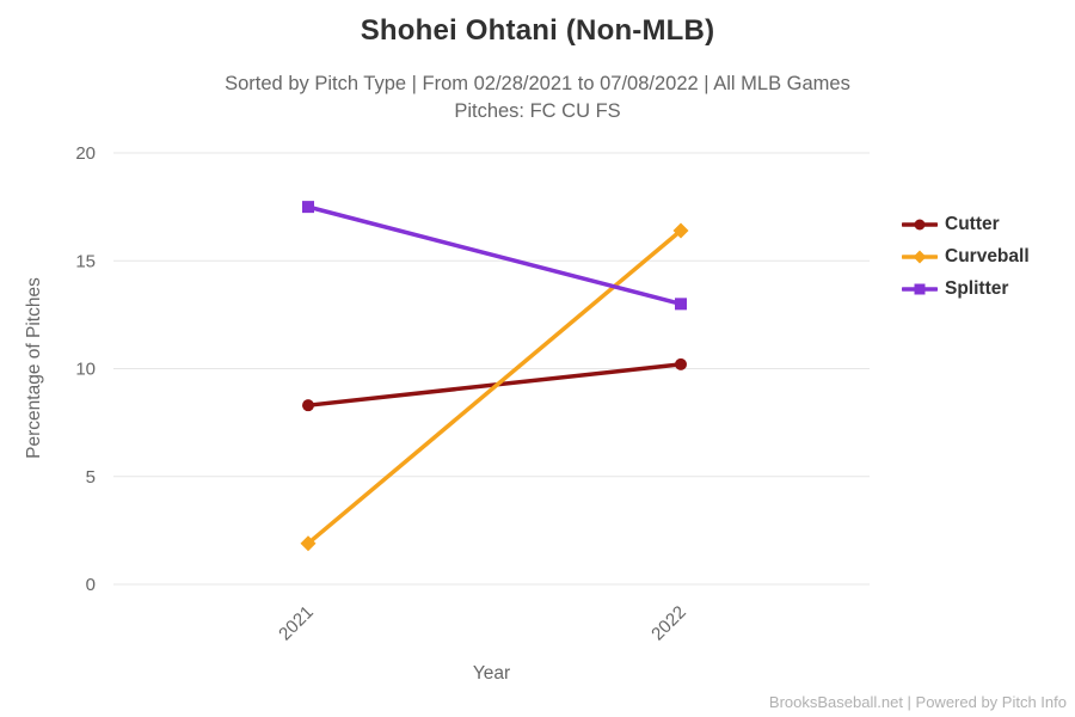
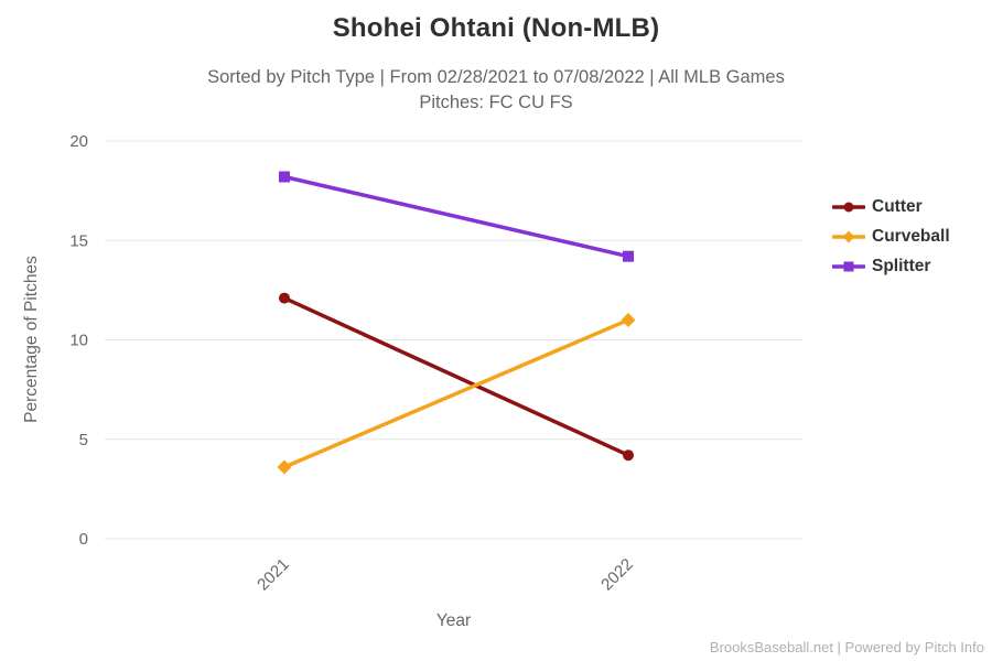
Cutter/2021: 8.3 -> 12.1
Curveball/2021: 1.9 -> 3.6
Splitter/2021: 17.5 -> 18.2
Cutter/2022: 10.2 -> 4.2
Curveball/2022: 16.4 -> 11.0
Splitter/2022: 13.0 -> 14.2
